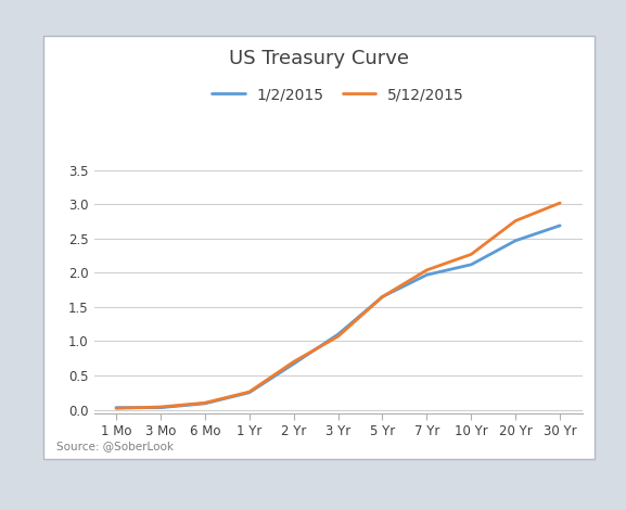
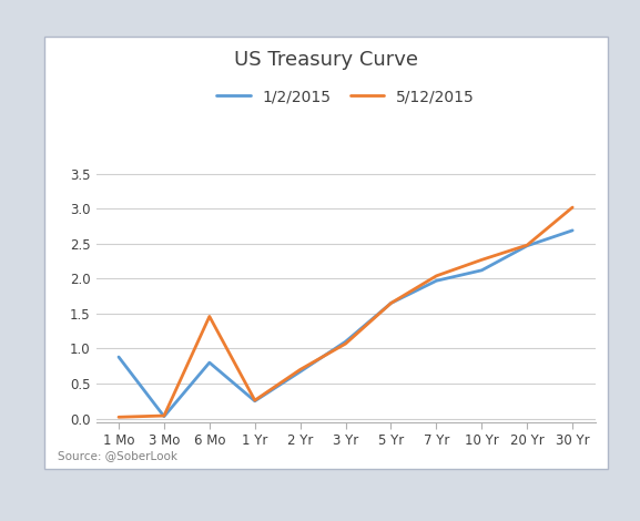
1/2/2015/1 Mo: 0.03 -> 0.88
1/2/2015/6 Mo: 0.09 -> 0.80
5/12/2015/6 Mo: 0.10 -> 1.46
5/12/2015/20 Yr: 2.76 -> 2.48
